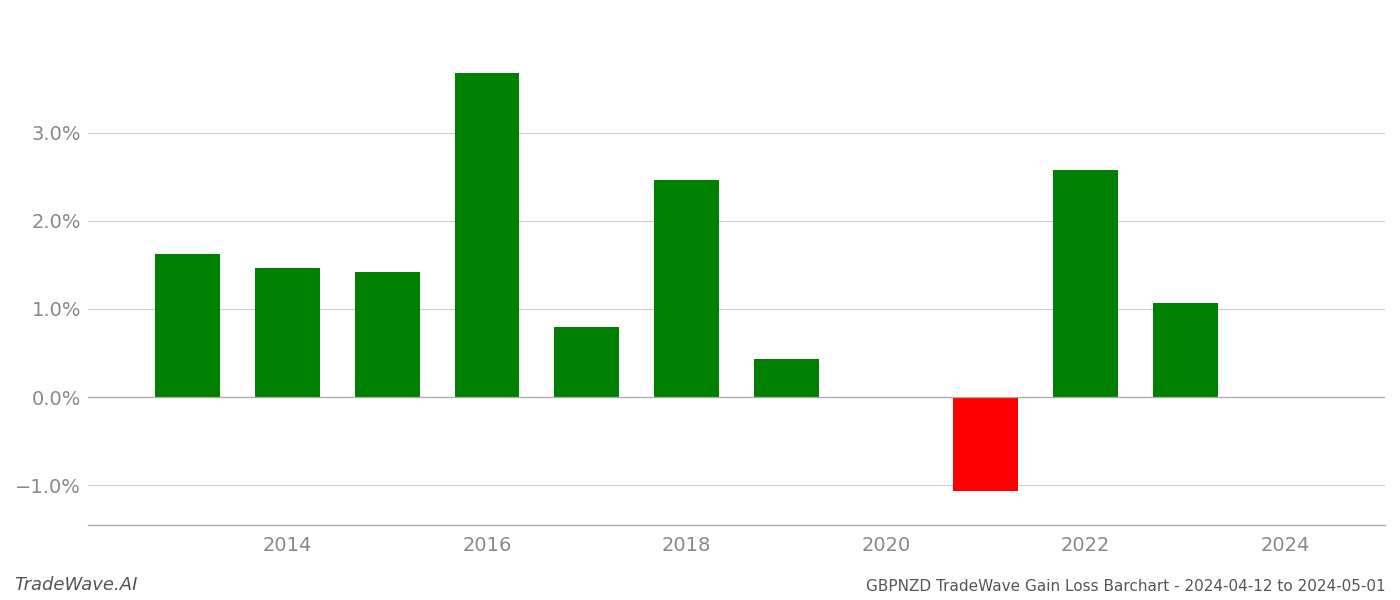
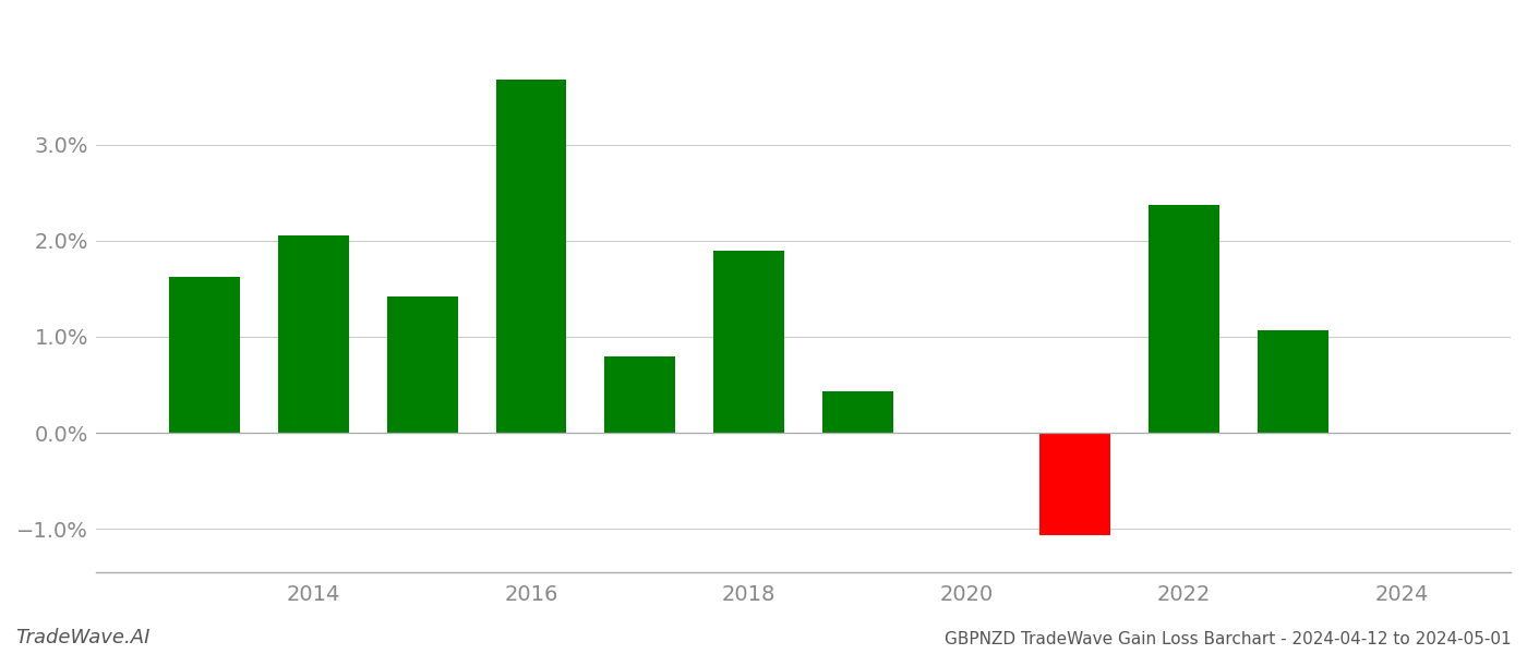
2014: 1.46% -> 2.05%
2018: 2.46% -> 1.90%
2022: 2.58% -> 2.37%
